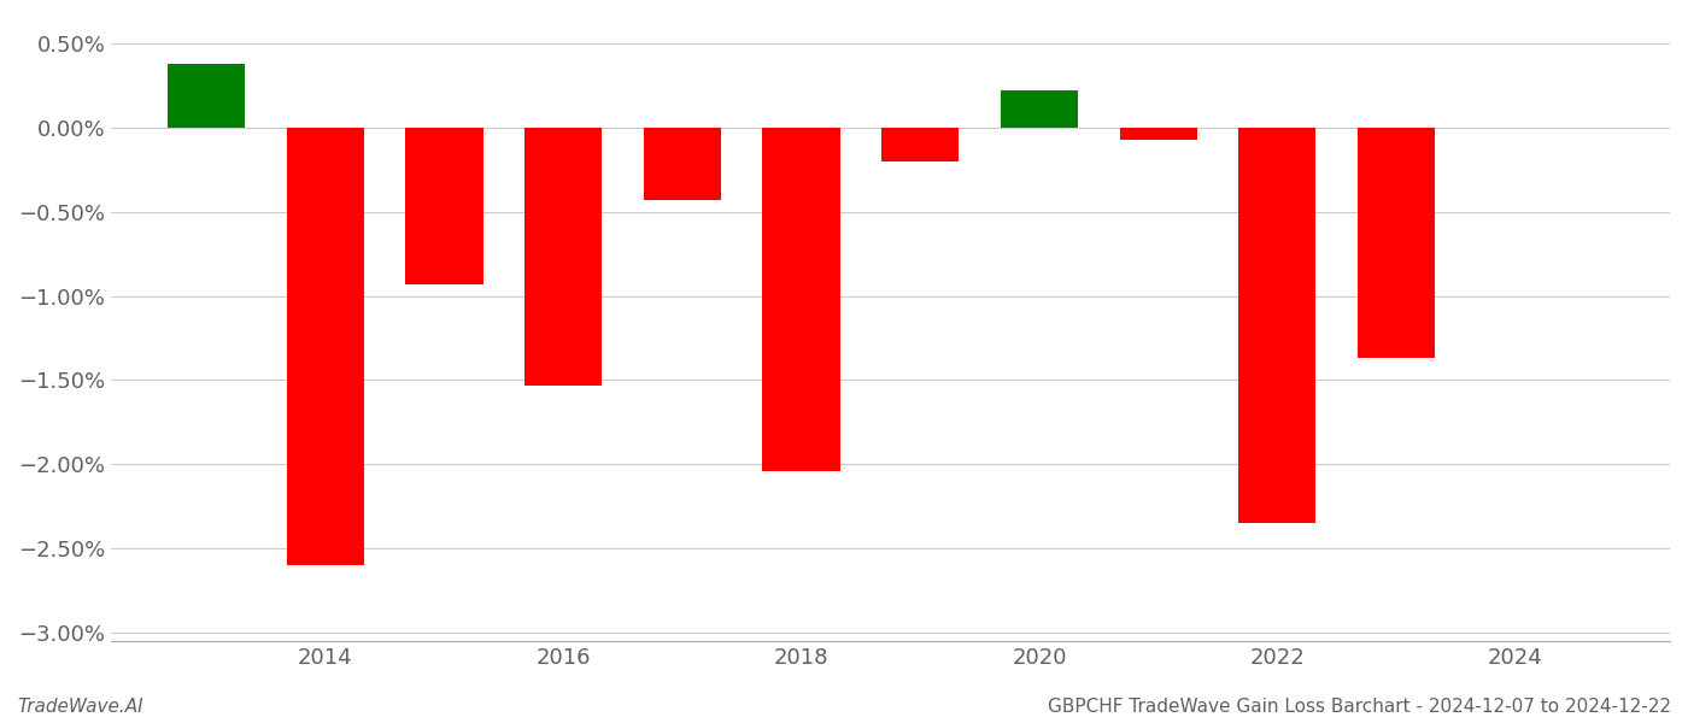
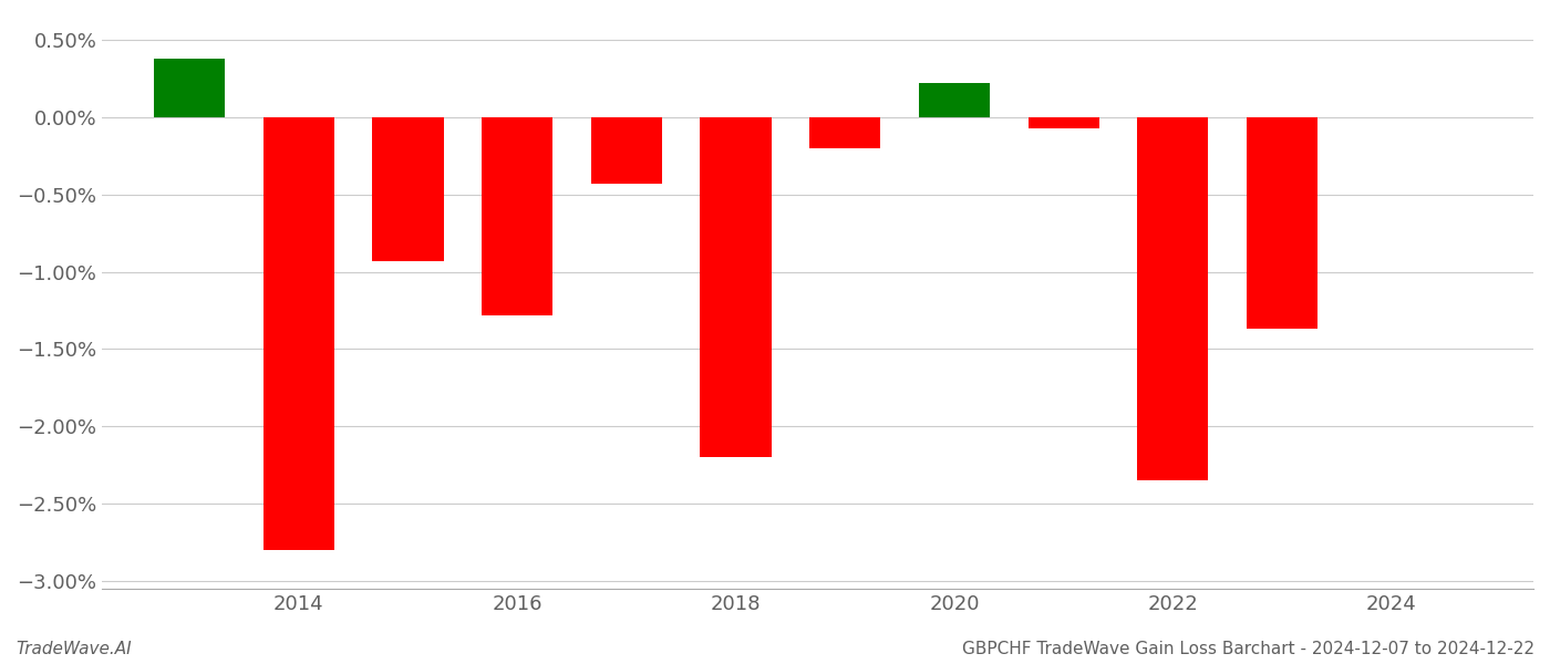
2014: -2.60% -> -2.80%
2016: -1.53% -> -1.28%
2018: -2.04% -> -2.20%
